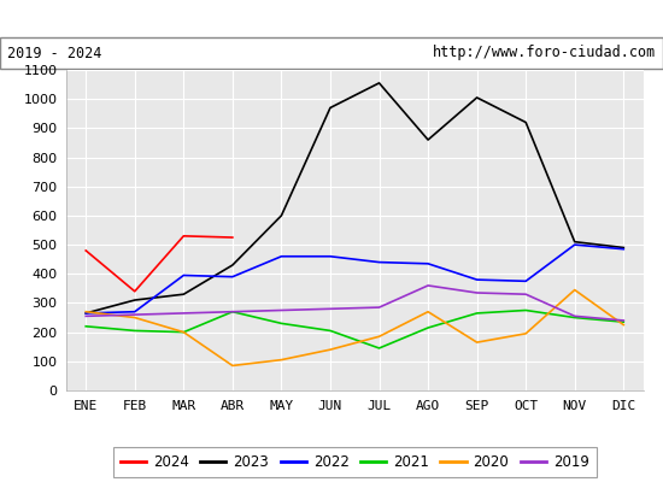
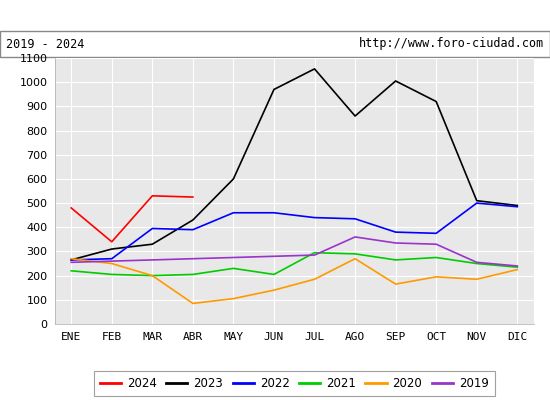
2021/ABR: 270 -> 205
2021/JUL: 145 -> 295
2021/AGO: 215 -> 290
2020/NOV: 345 -> 185
